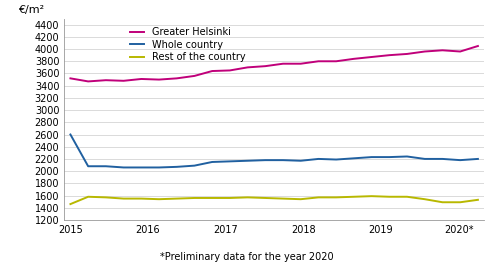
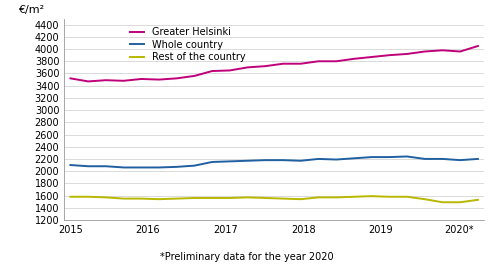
Whole country/2015: 2600 -> 2100
Rest of the country/2015: 1460 -> 1580
